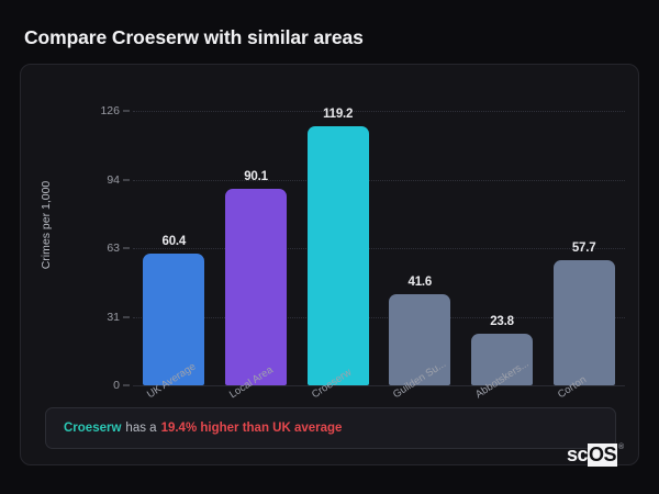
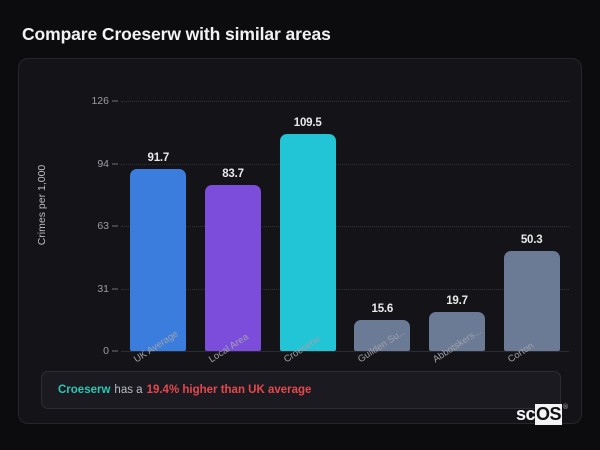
UK Average: 60.4 -> 91.7
Local Area: 90.1 -> 83.7
Croeserw: 119.2 -> 109.5
Guilden Su...: 41.6 -> 15.6
Abbotskers...: 23.8 -> 19.7
Corton: 57.7 -> 50.3
